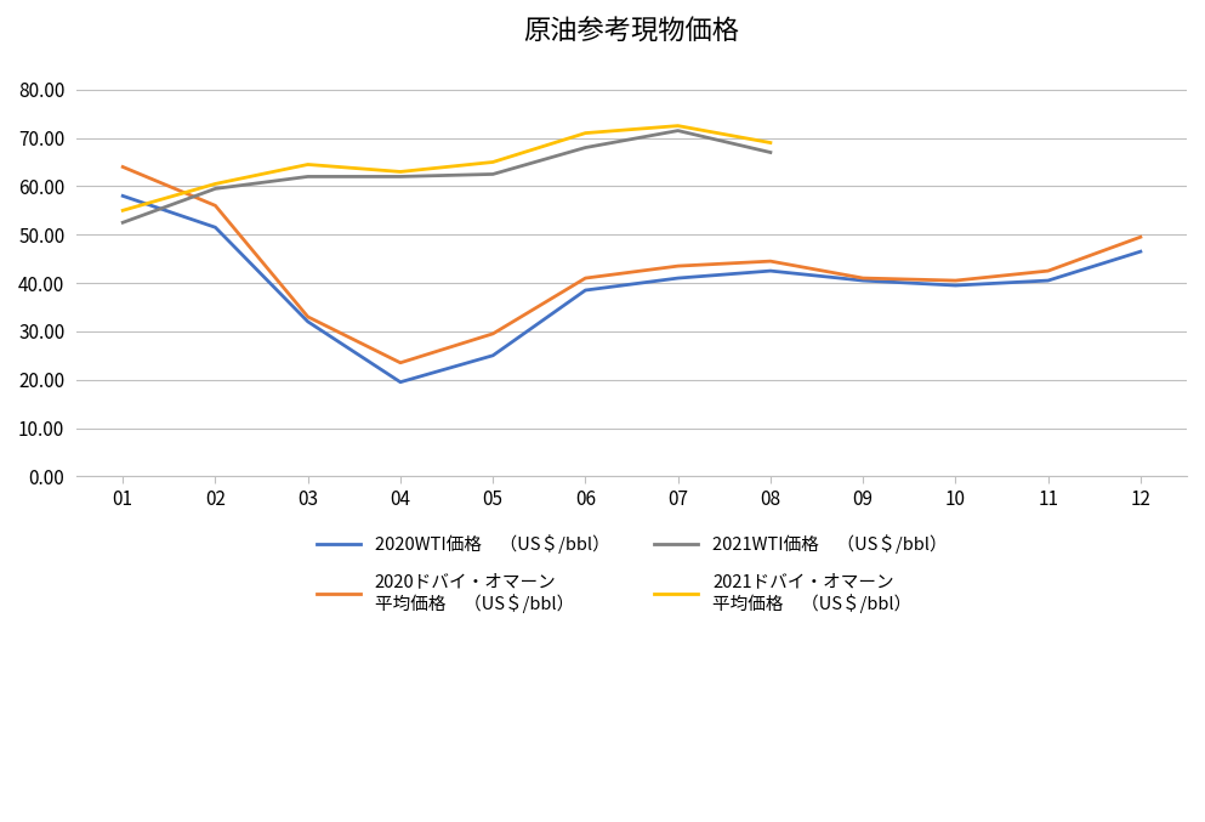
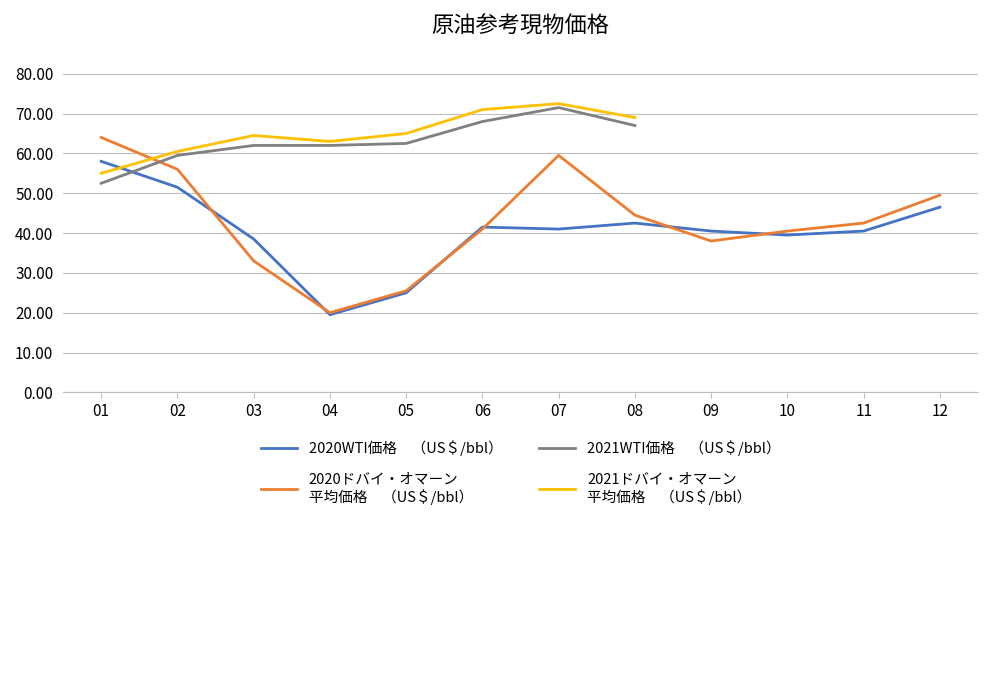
2020WTI価格 （US＄/bbl）/03: 32.0 -> 38.5
2020ドバイ・オマーン 平均価格 （US＄/bbl）/04: 23.5 -> 20.0
2020ドバイ・オマーン 平均価格 （US＄/bbl）/05: 29.5 -> 25.5
2020WTI価格 （US＄/bbl）/06: 38.5 -> 41.5
2020ドバイ・オマーン 平均価格 （US＄/bbl）/07: 43.5 -> 59.5
2020ドバイ・オマーン 平均価格 （US＄/bbl）/09: 41.0 -> 38.0
